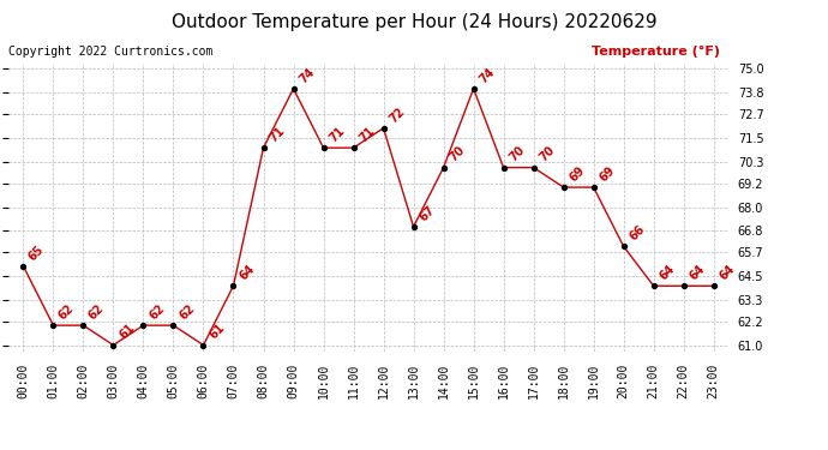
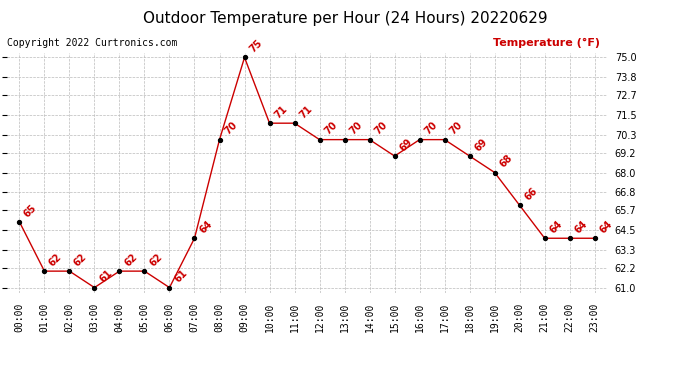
08:00: 71 -> 70
09:00: 74 -> 75
12:00: 72 -> 70
13:00: 67 -> 70
15:00: 74 -> 69
19:00: 69 -> 68
